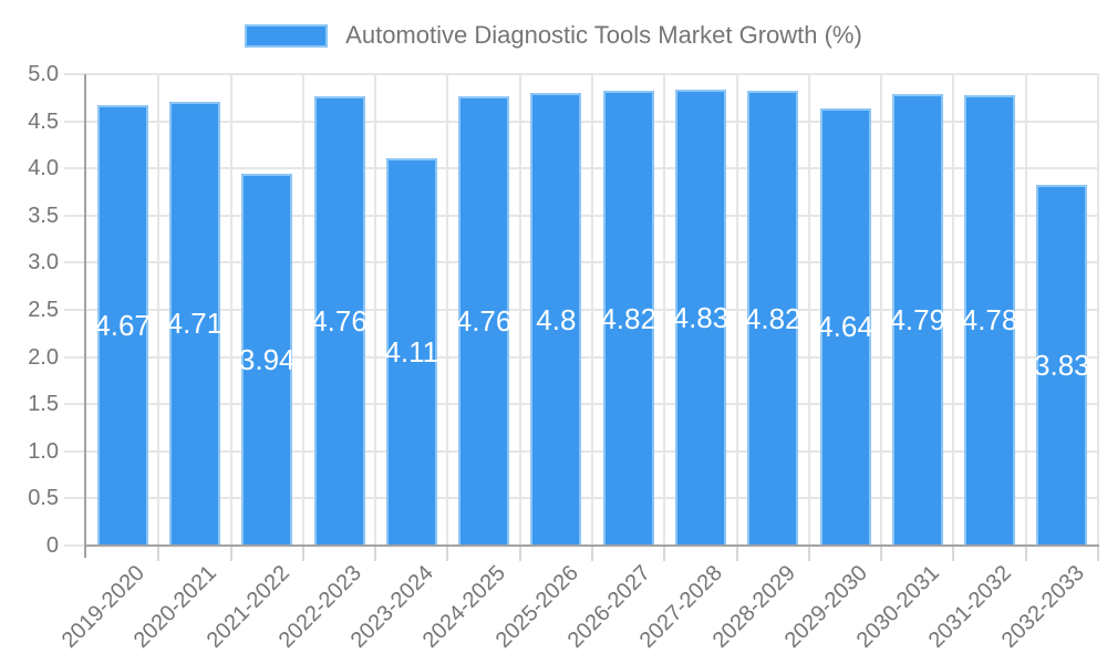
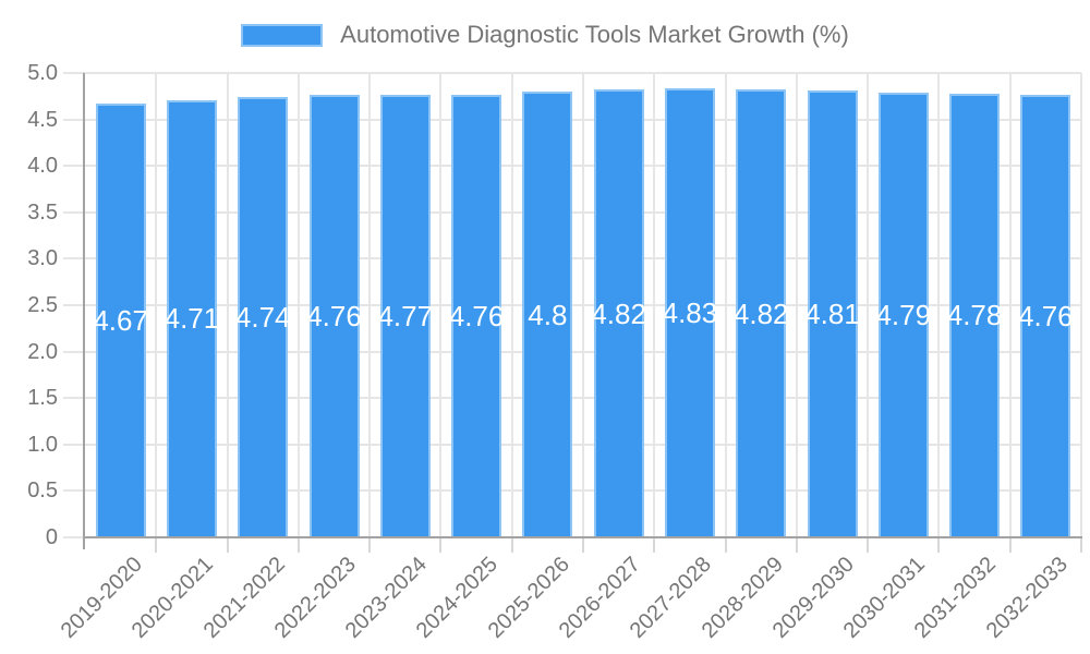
2021-2022: 3.94 -> 4.74
2023-2024: 4.11 -> 4.77
2029-2030: 4.64 -> 4.81
2032-2033: 3.83 -> 4.76
